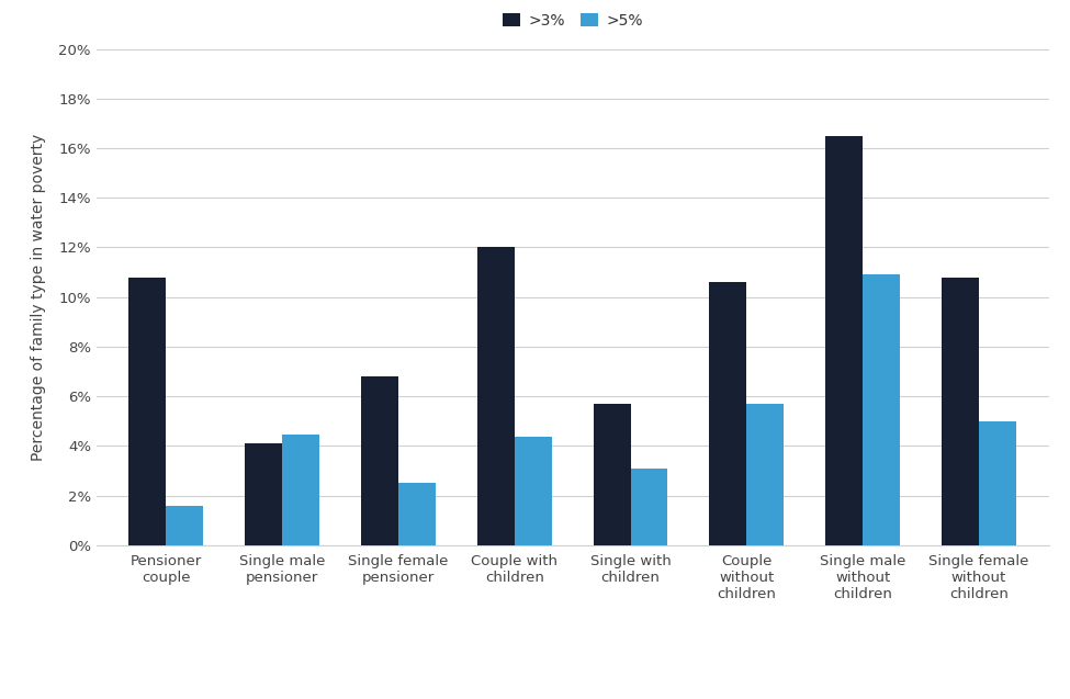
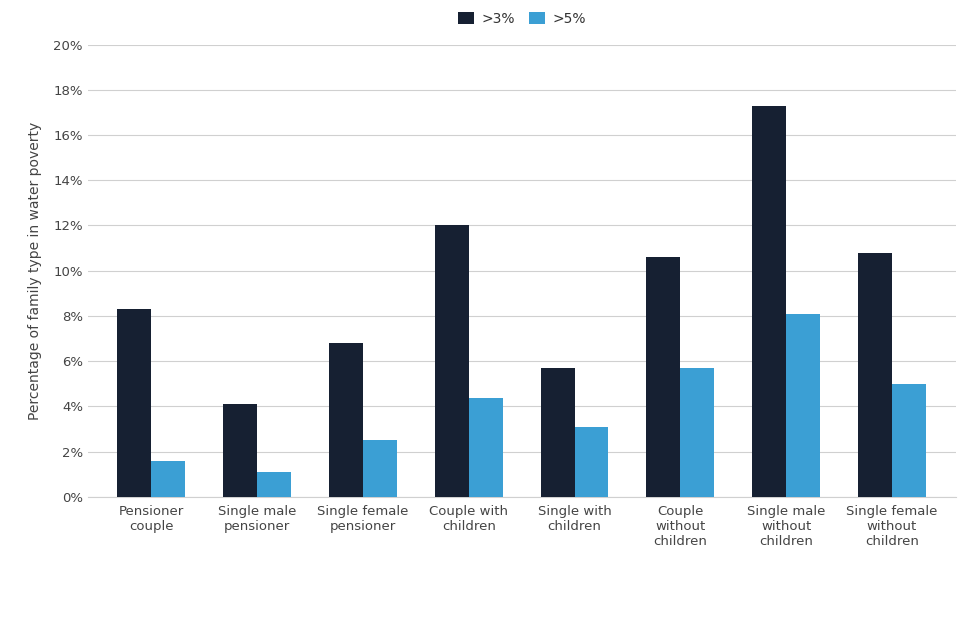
>3%/Pensioner couple: 10.8% -> 8.3%
>5%/Single male pensioner: 4.45% -> 1.10%
>3%/Single male without children: 16.5% -> 17.3%
>5%/Single male without children: 10.90% -> 8.10%
